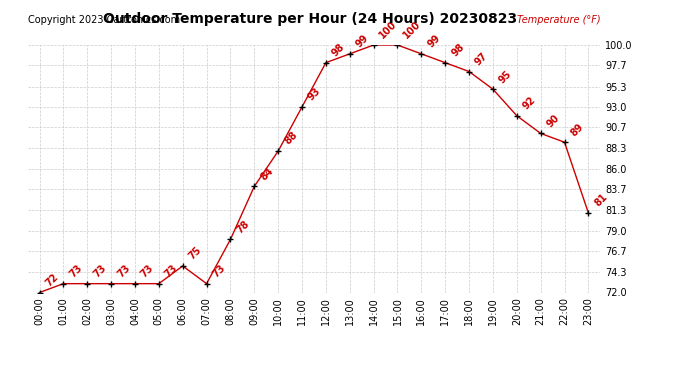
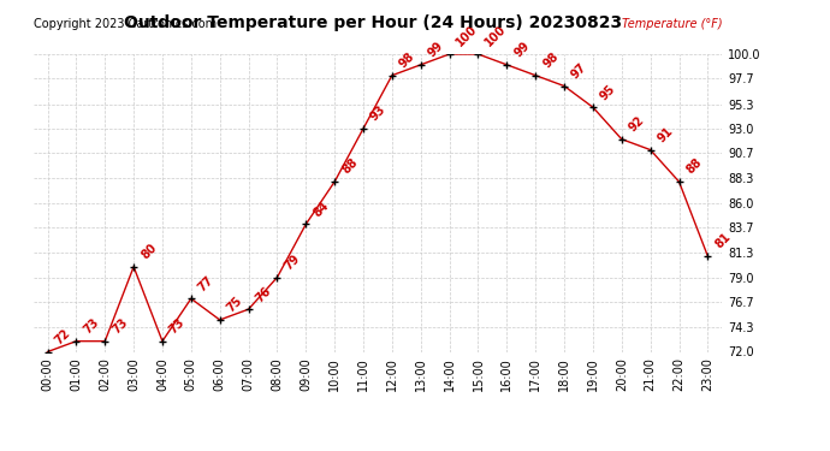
03:00: 73 -> 80
05:00: 73 -> 77
07:00: 73 -> 76
08:00: 78 -> 79
21:00: 90 -> 91
22:00: 89 -> 88
